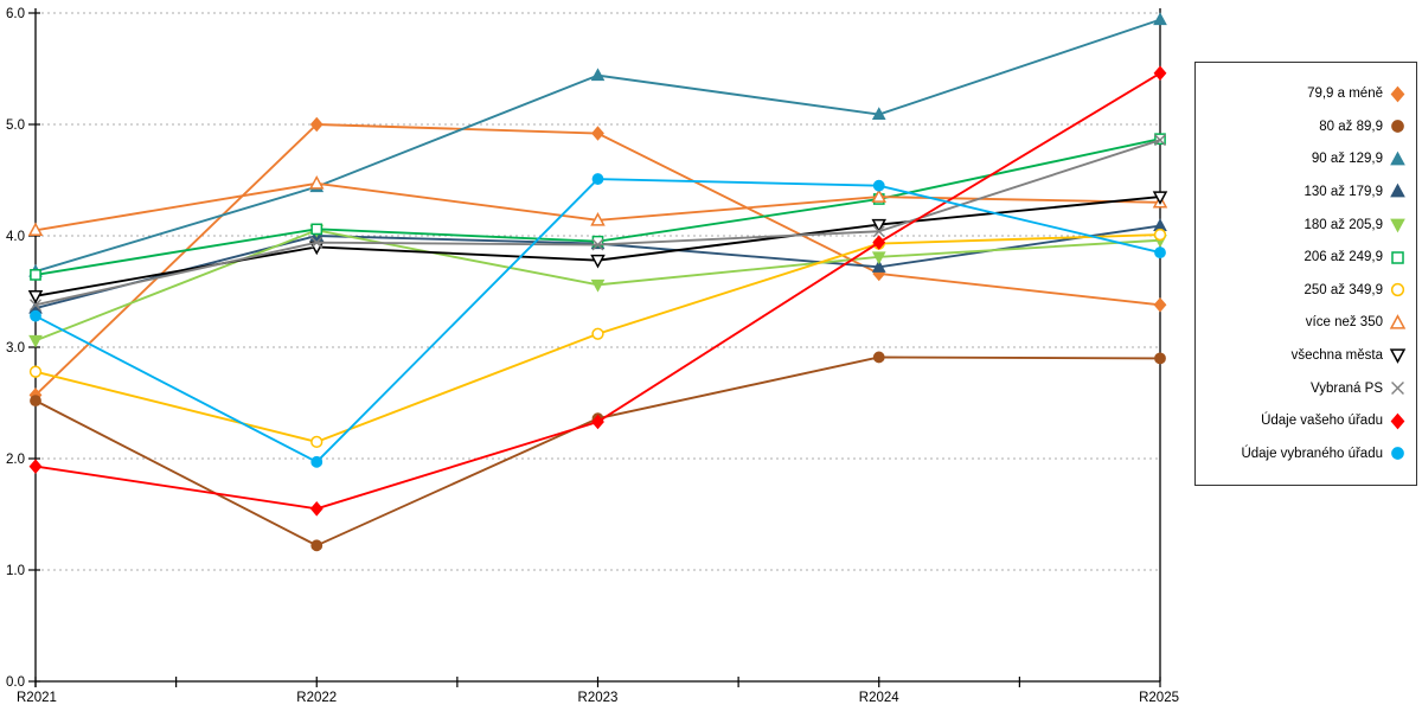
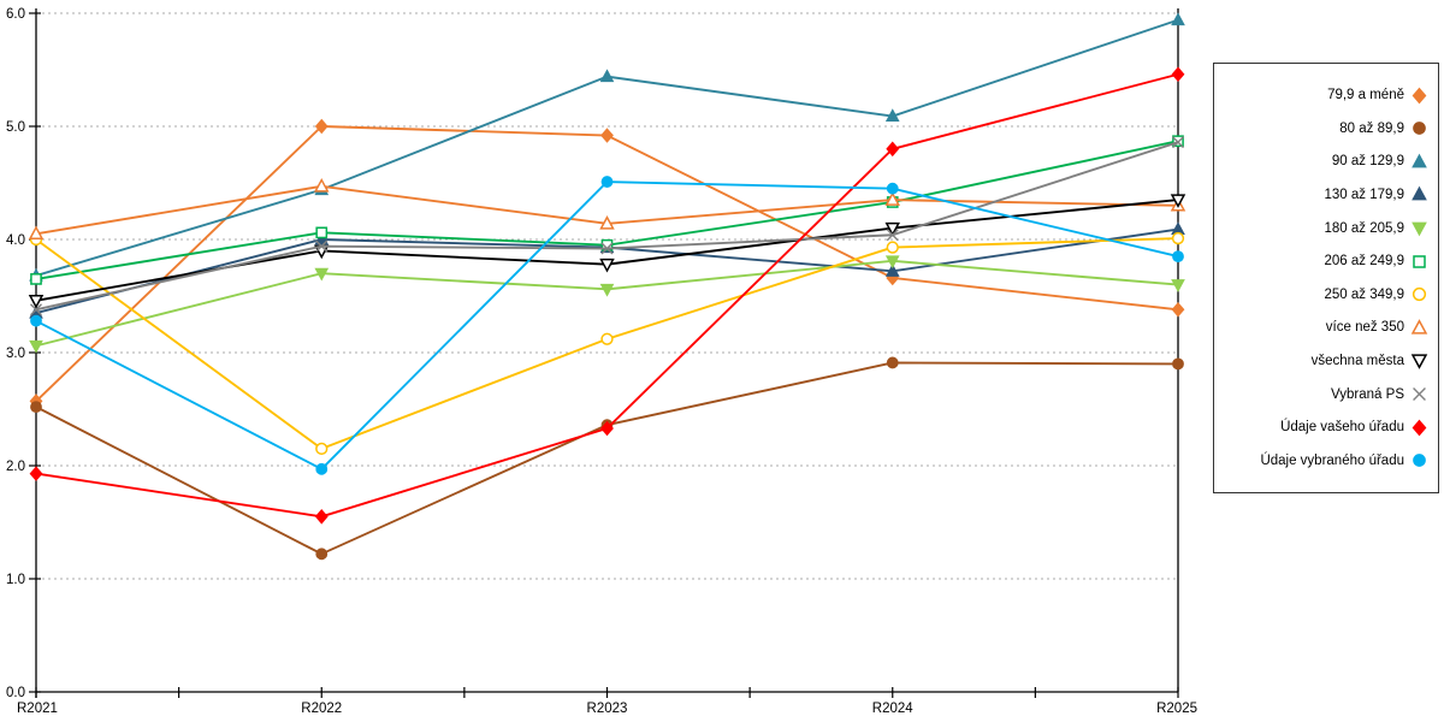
250 až 349,9/R2021: 2.8 -> 4.0
180 až 205,9/R2022: 4.0 -> 3.7
Údaje vašeho úřadu/R2024: 3.9 -> 4.8
180 až 205,9/R2025: 4.0 -> 3.6
